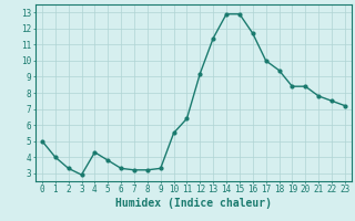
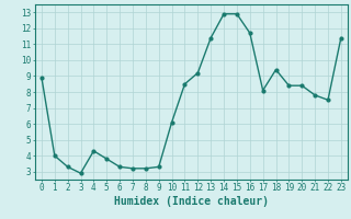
0: 5.0 -> 8.9
10: 5.5 -> 6.1
11: 6.4 -> 8.5
17: 10.0 -> 8.1
23: 7.2 -> 11.4
